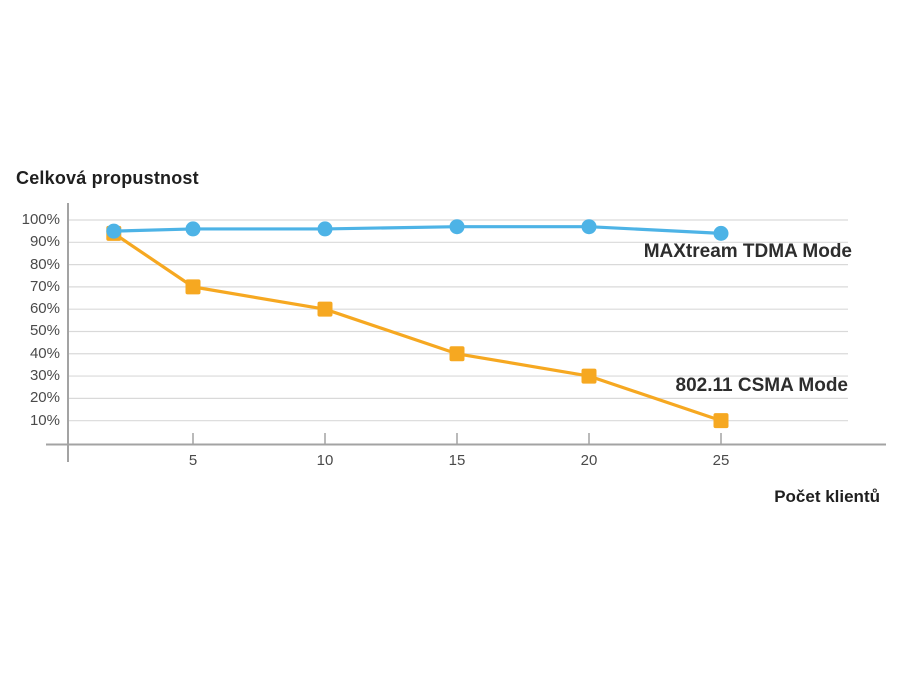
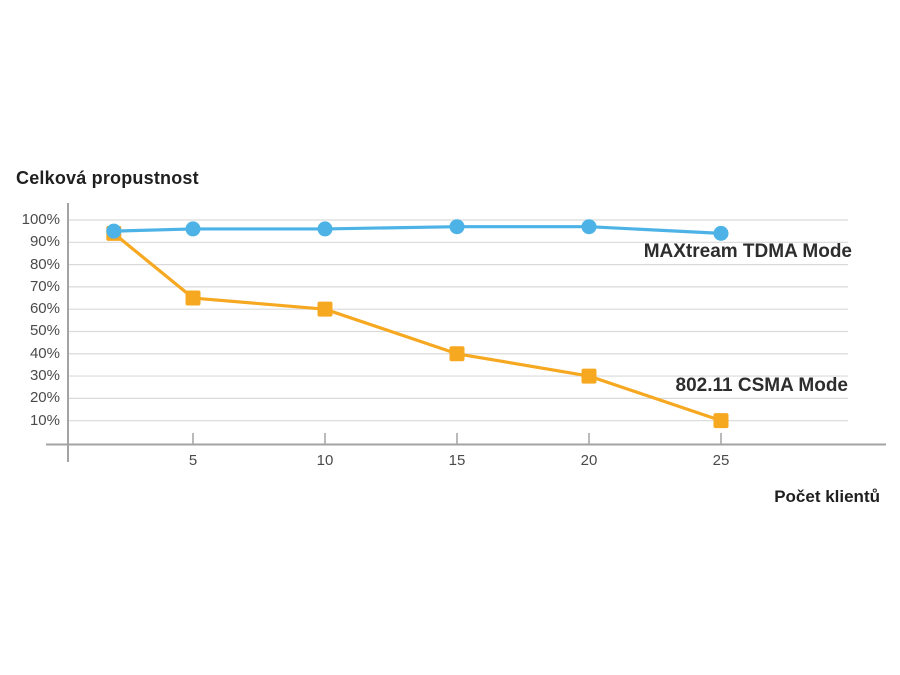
802.11 CSMA Mode/5: 70% -> 65%
